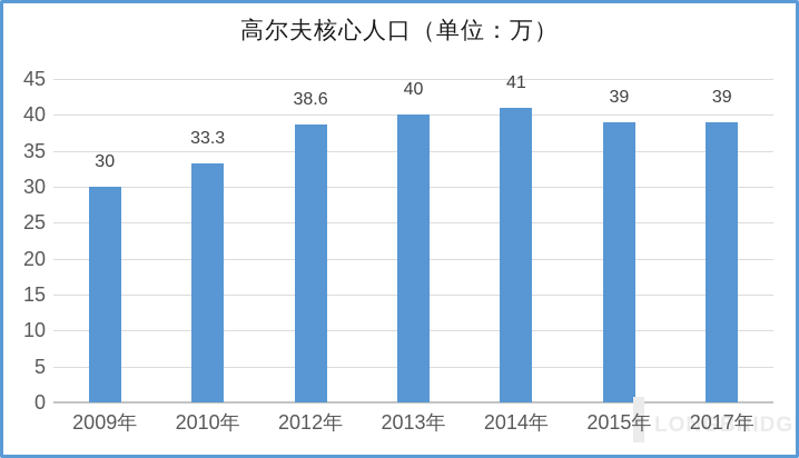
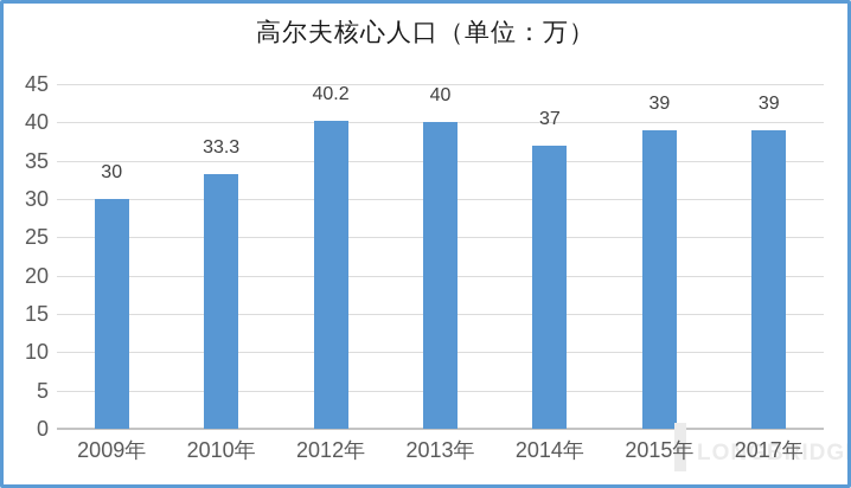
2012年: 38.6 -> 40.2
2014年: 41 -> 37
